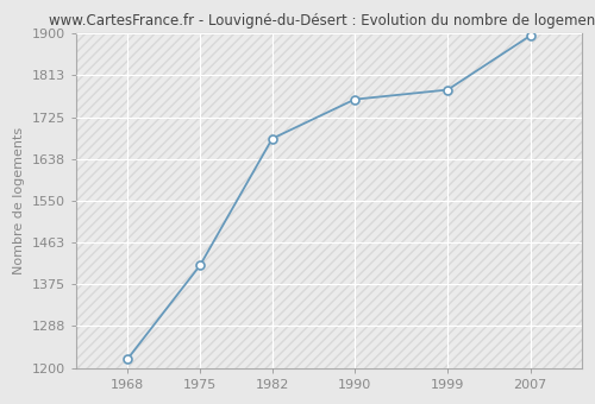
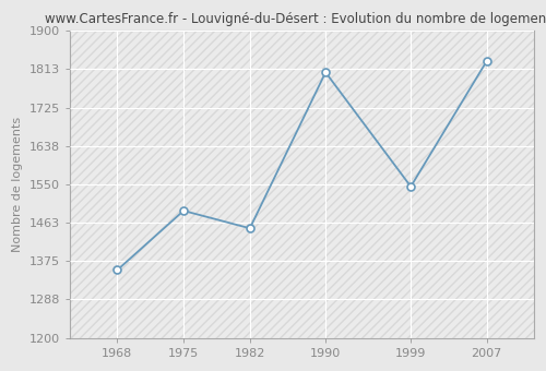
1968: 1220 -> 1355
1975: 1415 -> 1490
1982: 1680 -> 1450
1990: 1762 -> 1805
1999: 1782 -> 1545
2007: 1895 -> 1830
